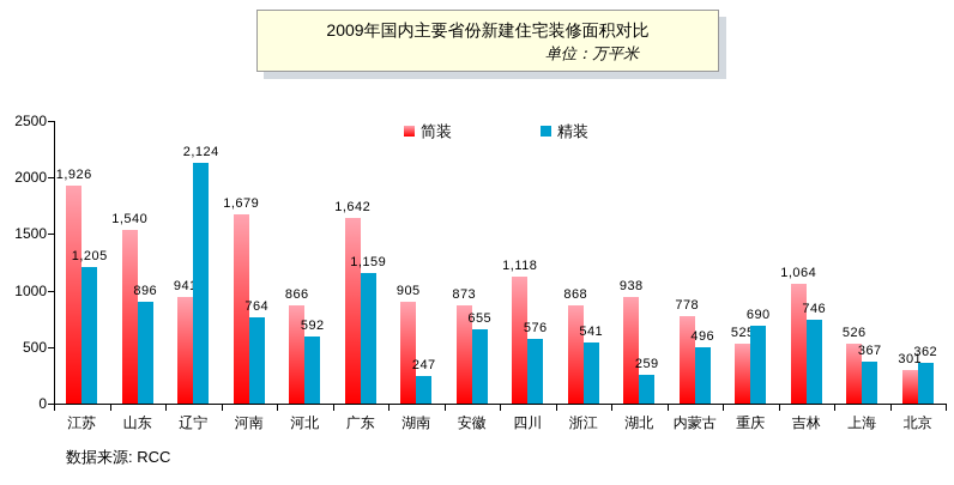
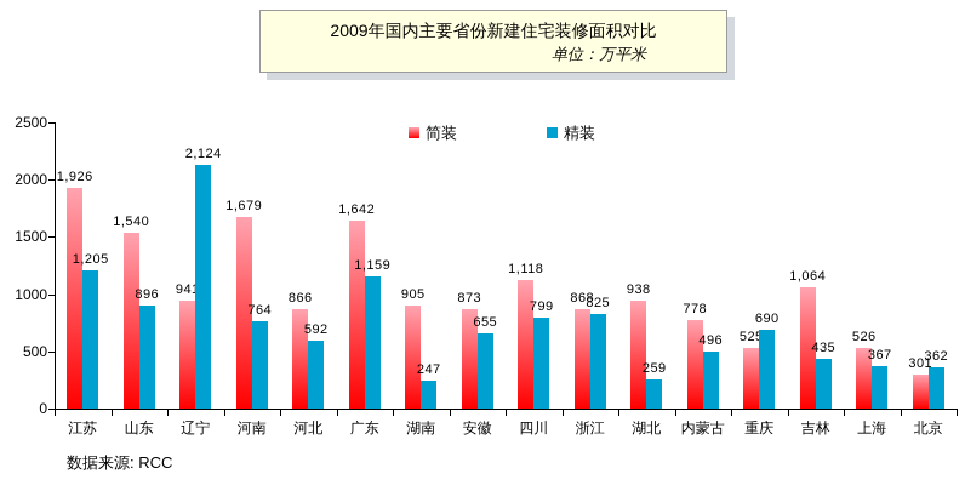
精装/四川: 576 -> 799
精装/浙江: 541 -> 825
精装/吉林: 746 -> 435
